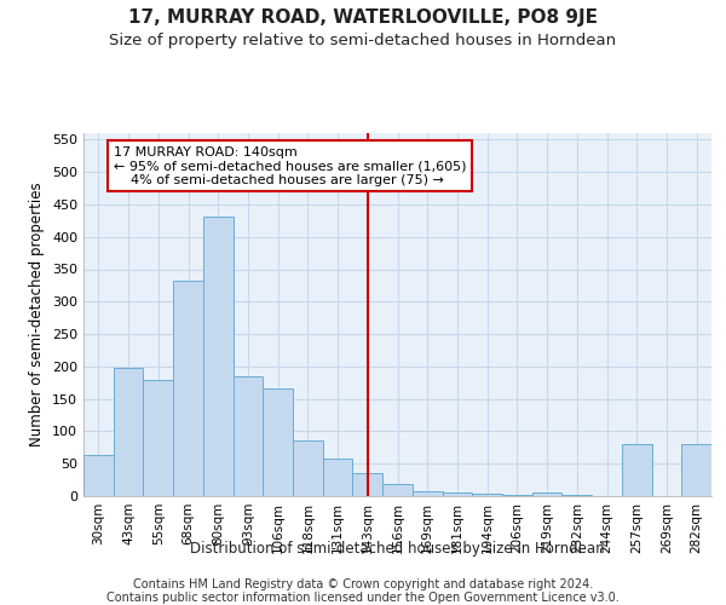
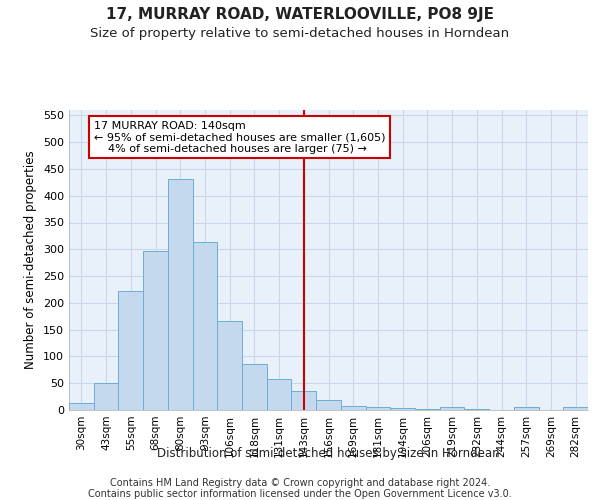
30sqm: 64 -> 13
43sqm: 198 -> 50
55sqm: 180 -> 222
68sqm: 332 -> 297
93sqm: 184 -> 313
257sqm: 80 -> 6
282sqm: 80 -> 5
